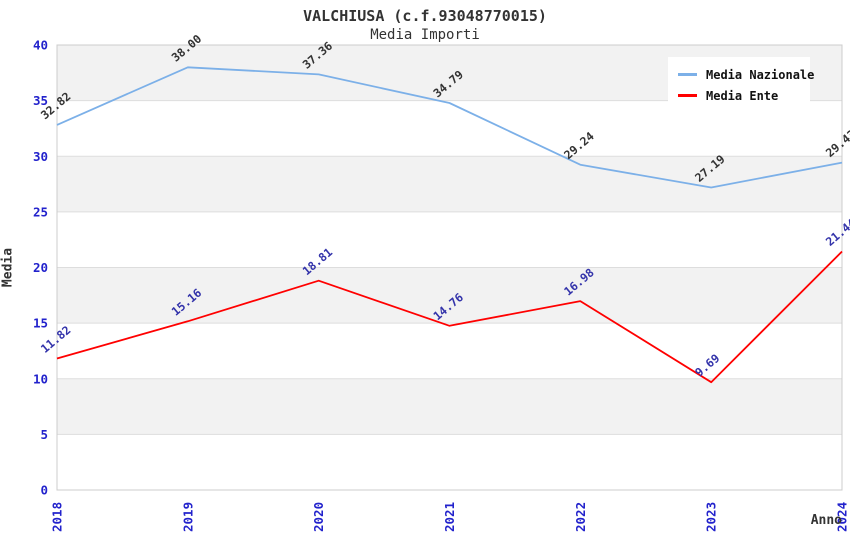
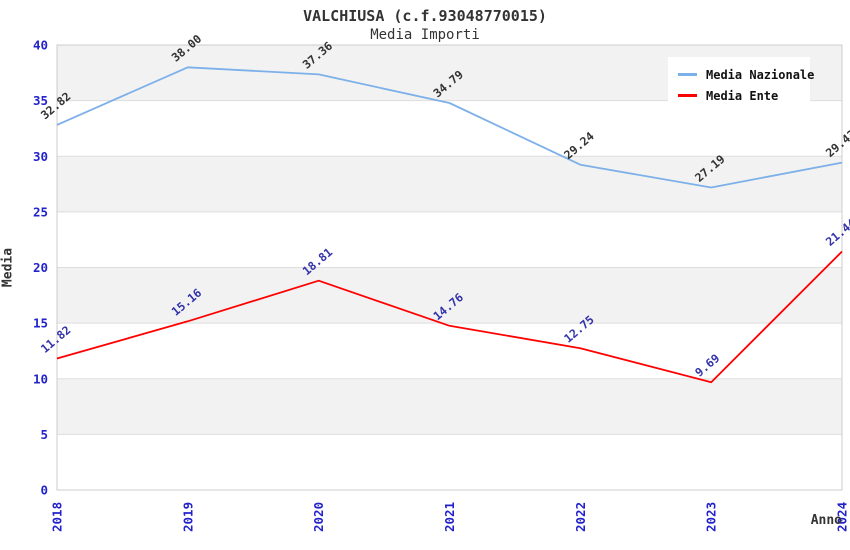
Media Ente/2022: 16.98 -> 12.75
